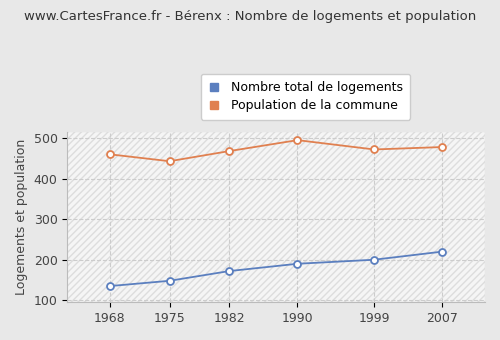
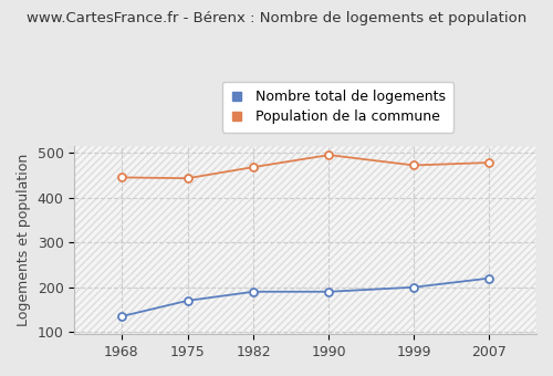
Population de la commune/1968: 460 -> 445
Nombre total de logements/1975: 148 -> 170
Nombre total de logements/1982: 172 -> 190
